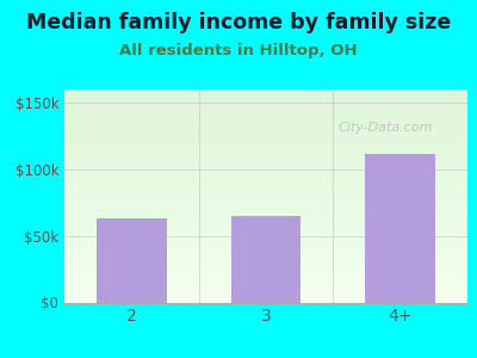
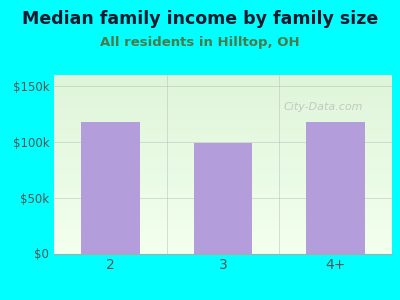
2: $63k -> $118k
3: $65k -> $99k
4+: $112k -> $118k
